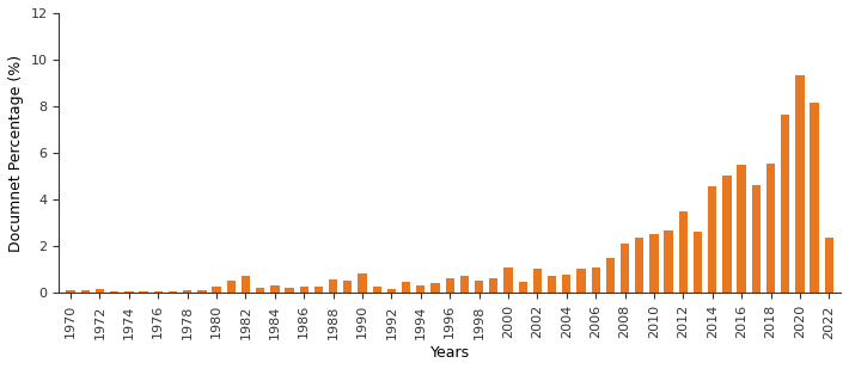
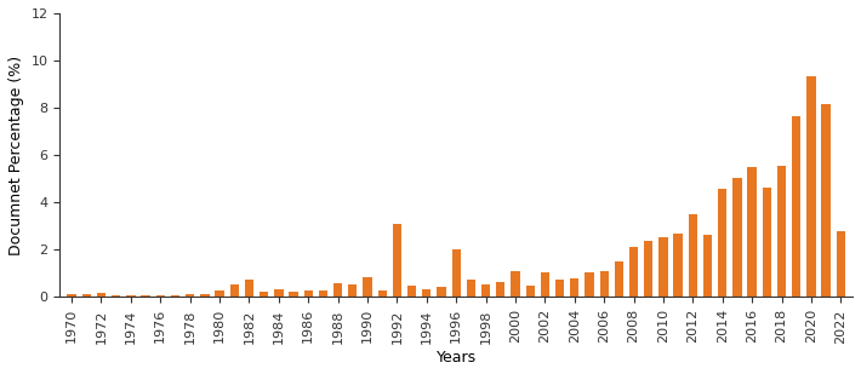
1992: 0.1 -> 3.1
1996: 0.7 -> 2.0
2022: 2.4 -> 2.8
